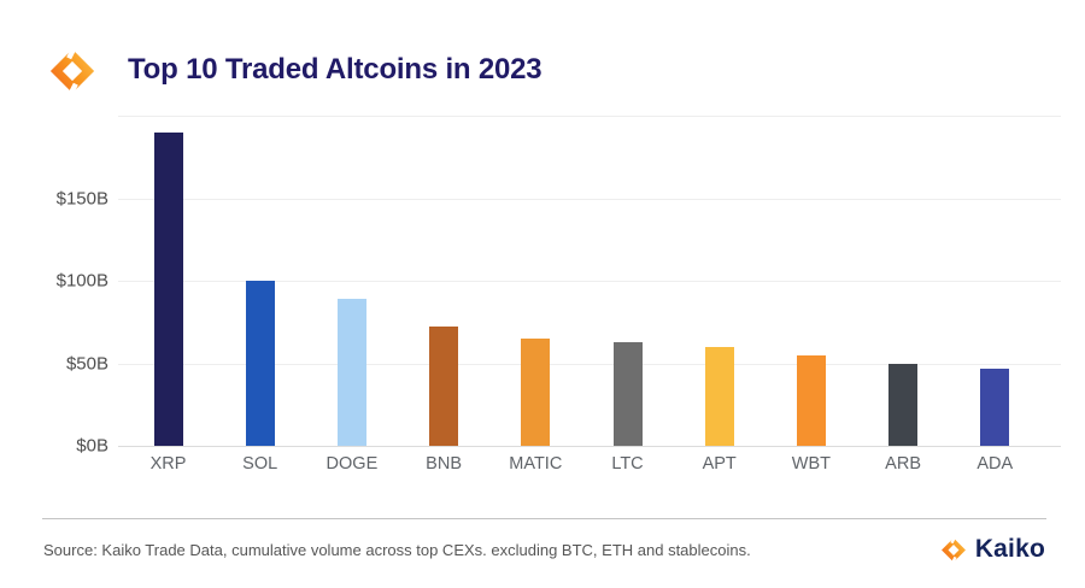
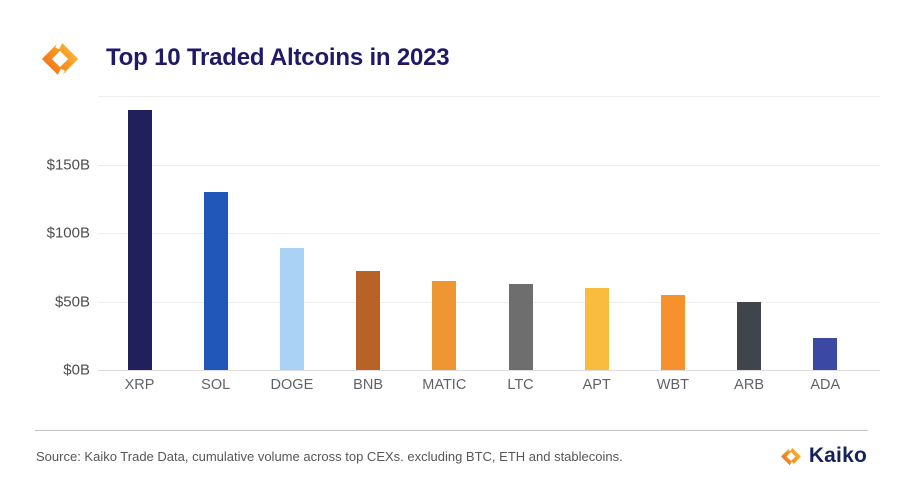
SOL: $100B -> $130B
ADA: $47B -> $23B
